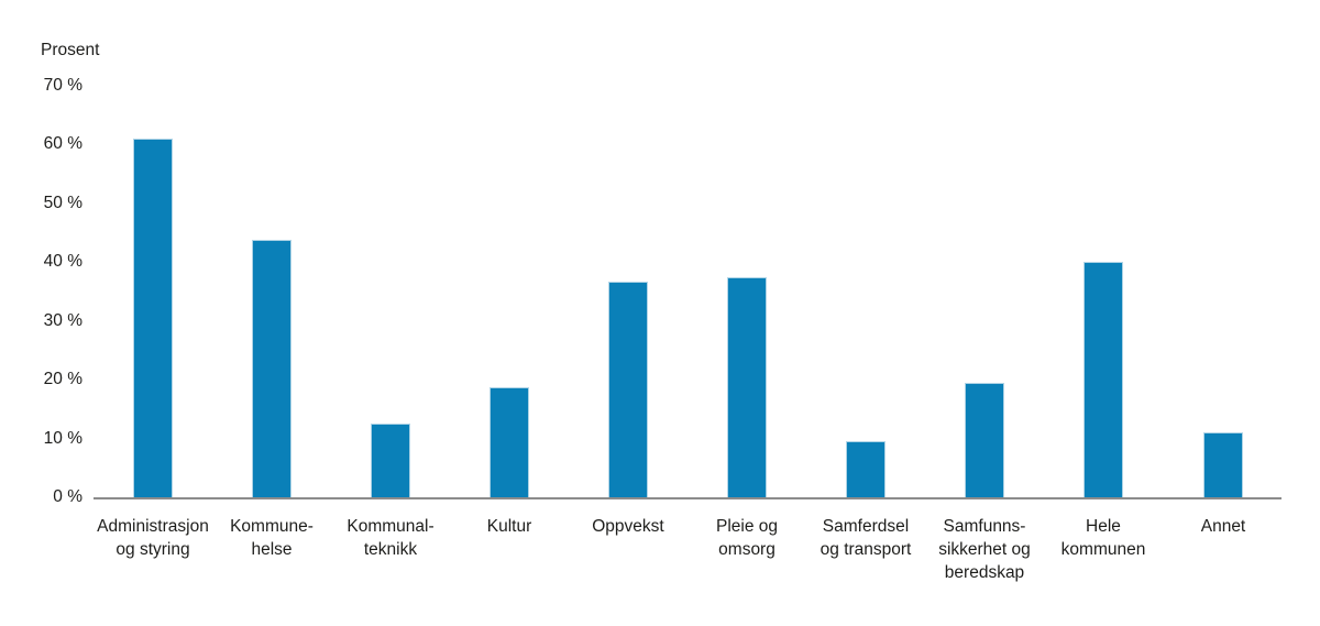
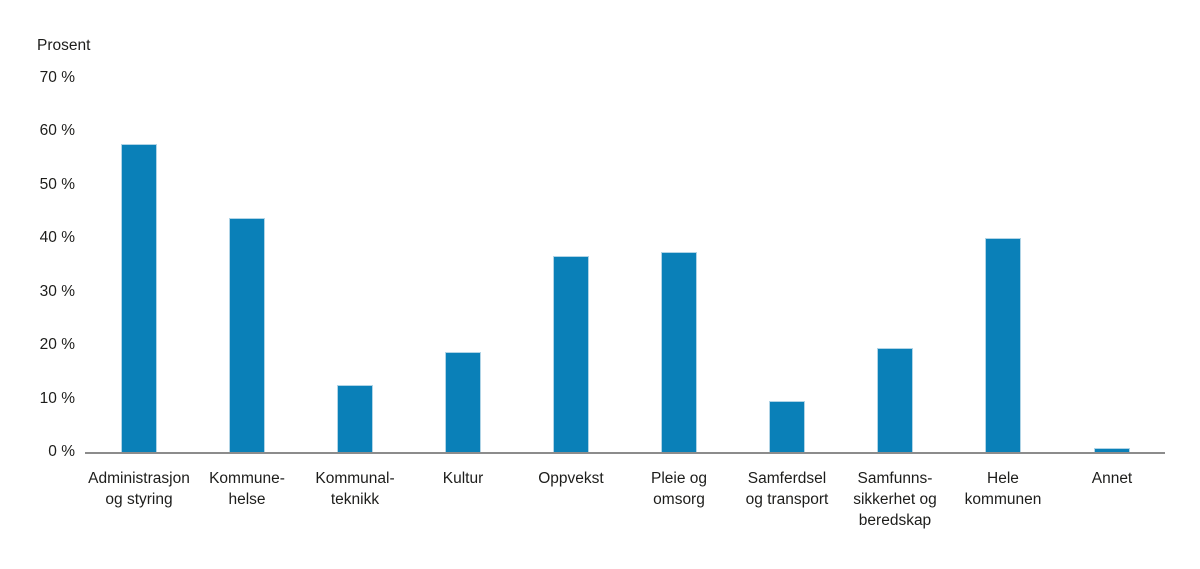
Administrasjon og styring: 61% -> 58%
Annet: 11% -> 1%
